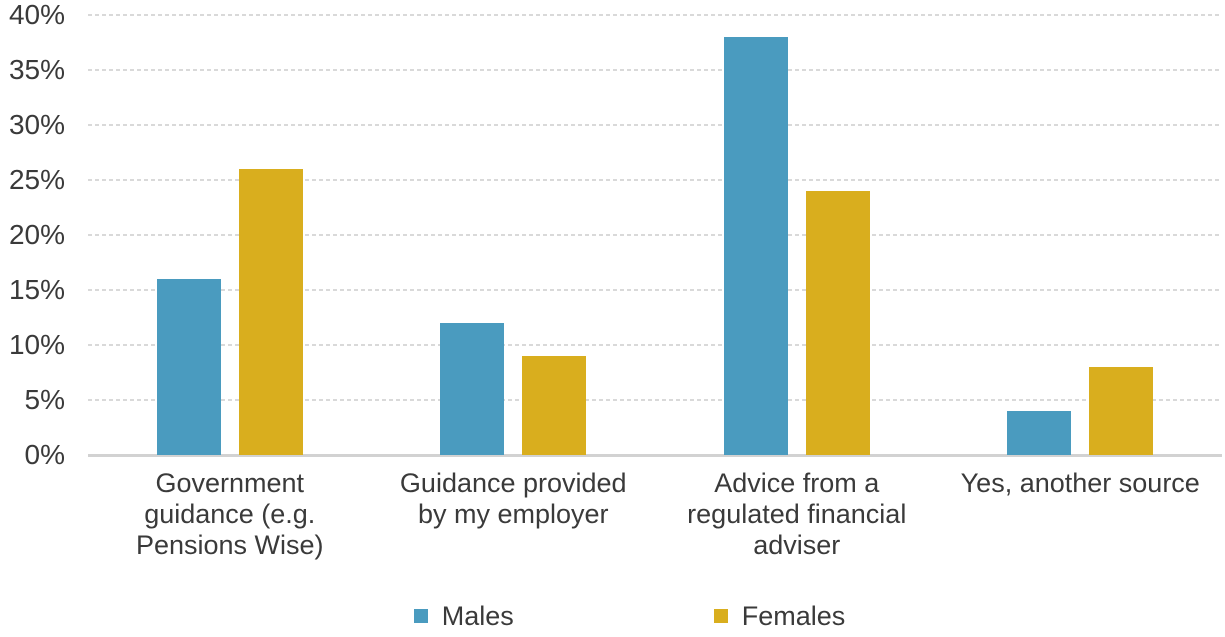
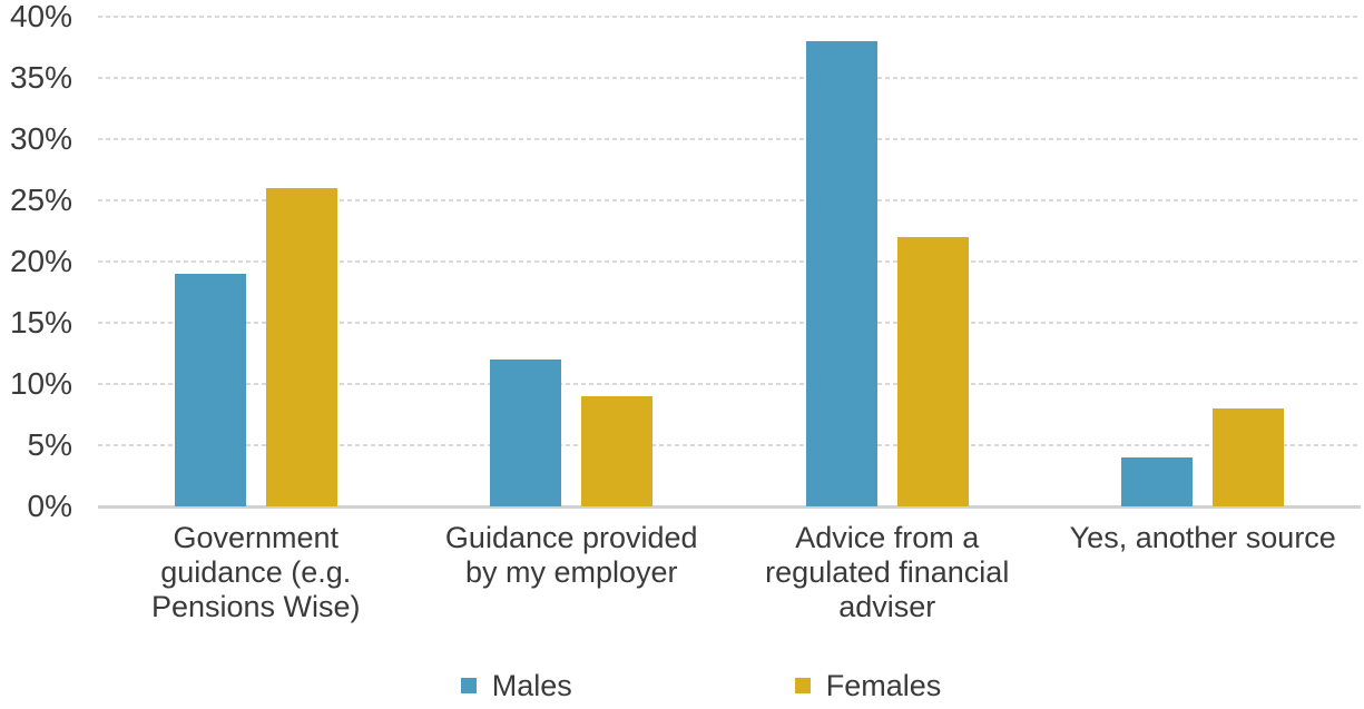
Males/Government guidance (e.g. Pensions Wise): 16% -> 19%
Females/Advice from a regulated financial adviser: 24% -> 22%
